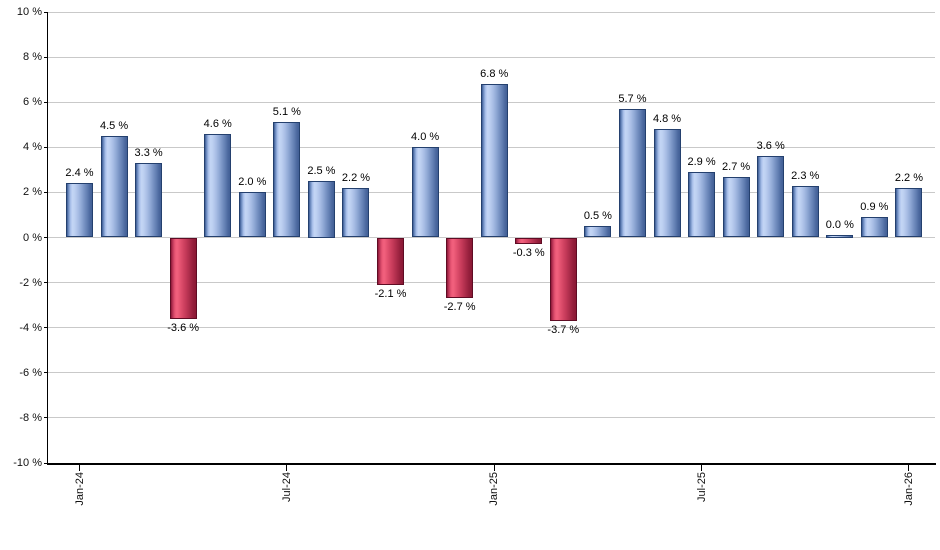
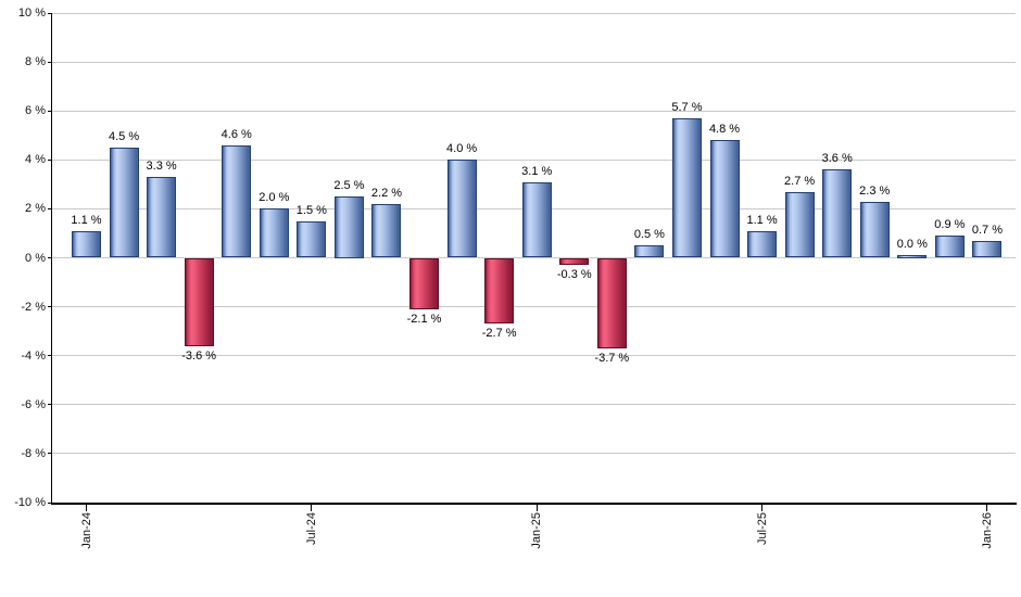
Jan-24: 2.4 -> 1.1
Jul-24: 5.1 -> 1.5
Jan-25: 6.8 -> 3.1
Jul-25: 2.9 -> 1.1
Jan-26: 2.2 -> 0.7
